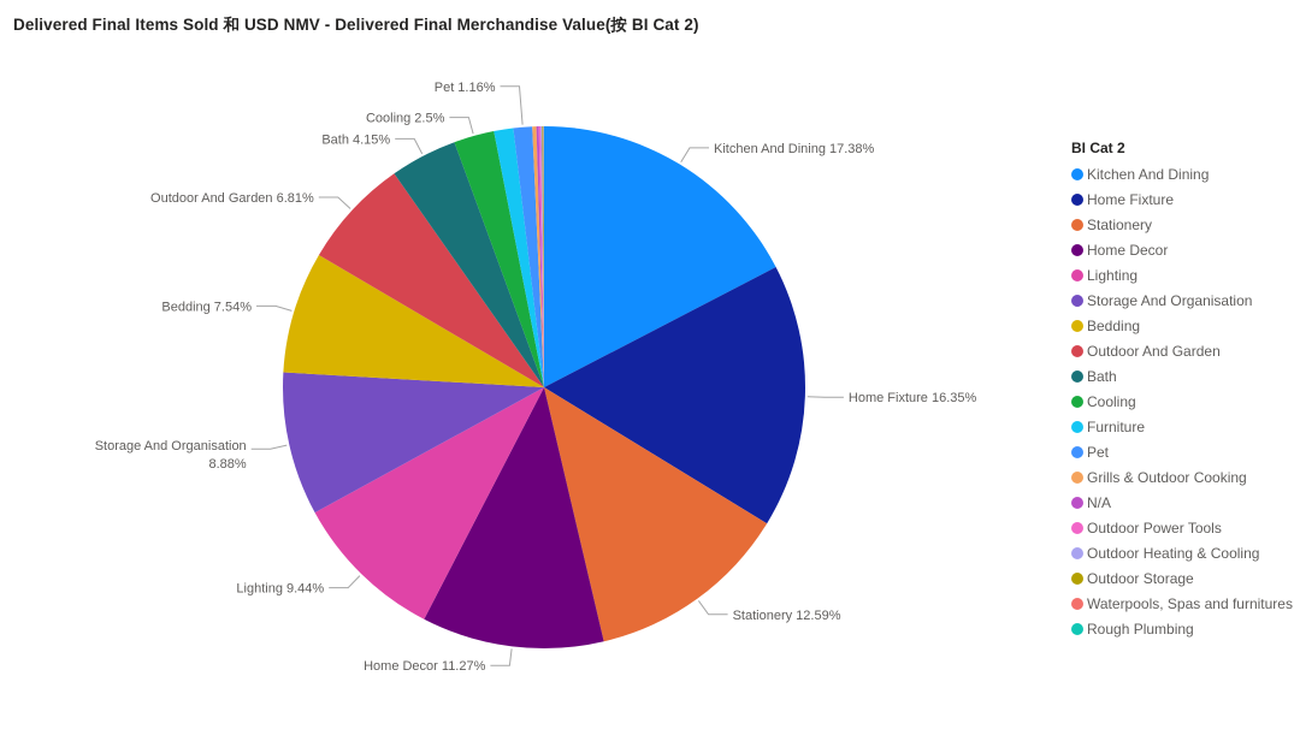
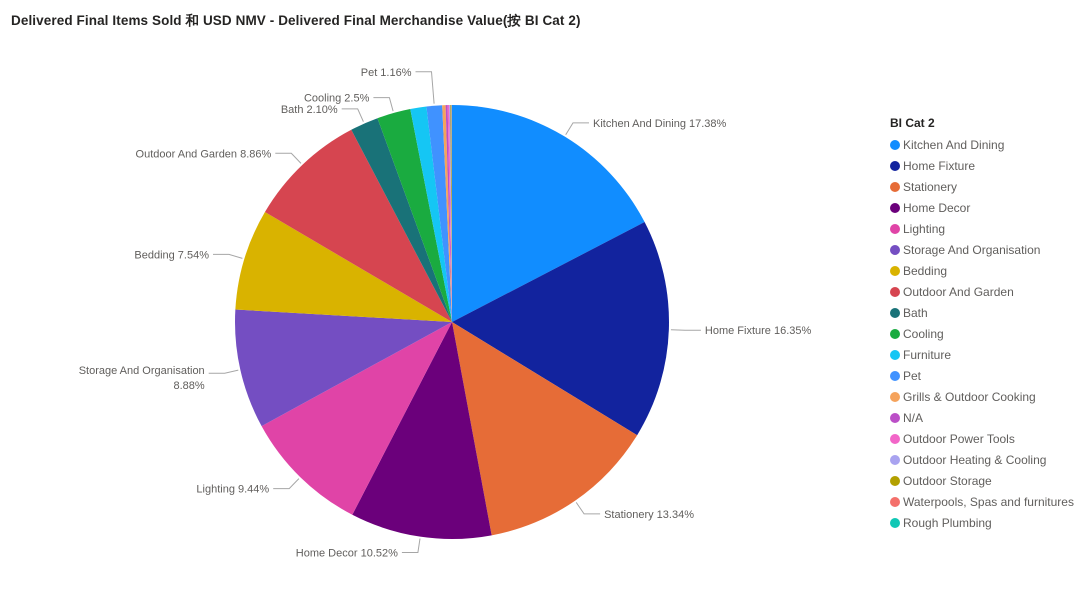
Stationery: 12.59% -> 13.34%
Home Decor: 11.27% -> 10.52%
Outdoor And Garden: 6.81% -> 8.86%
Bath: 4.15% -> 2.10%
